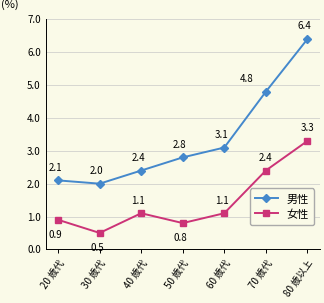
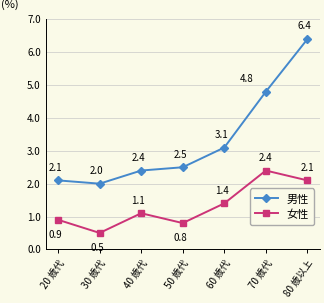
男性/50 歳代: 2.8 -> 2.5
女性/60 歳代: 1.1 -> 1.4
女性/80 歳以上: 3.3 -> 2.1
